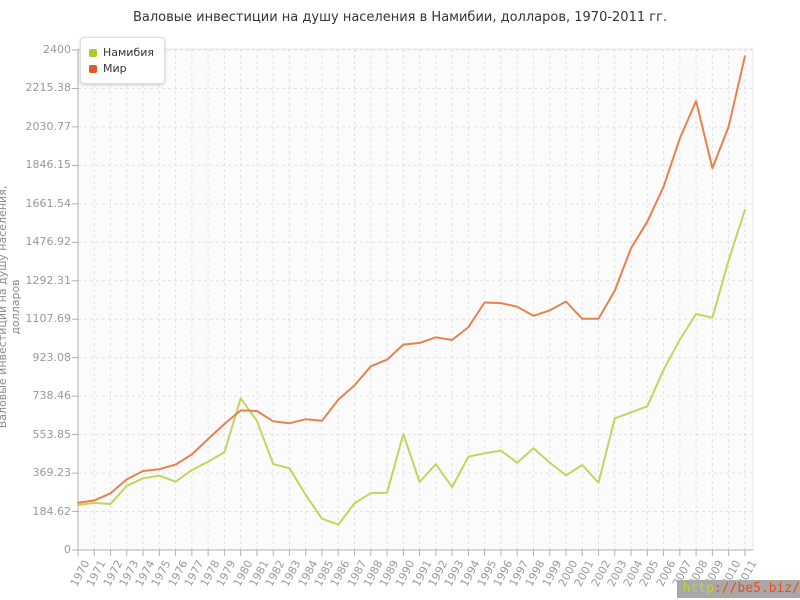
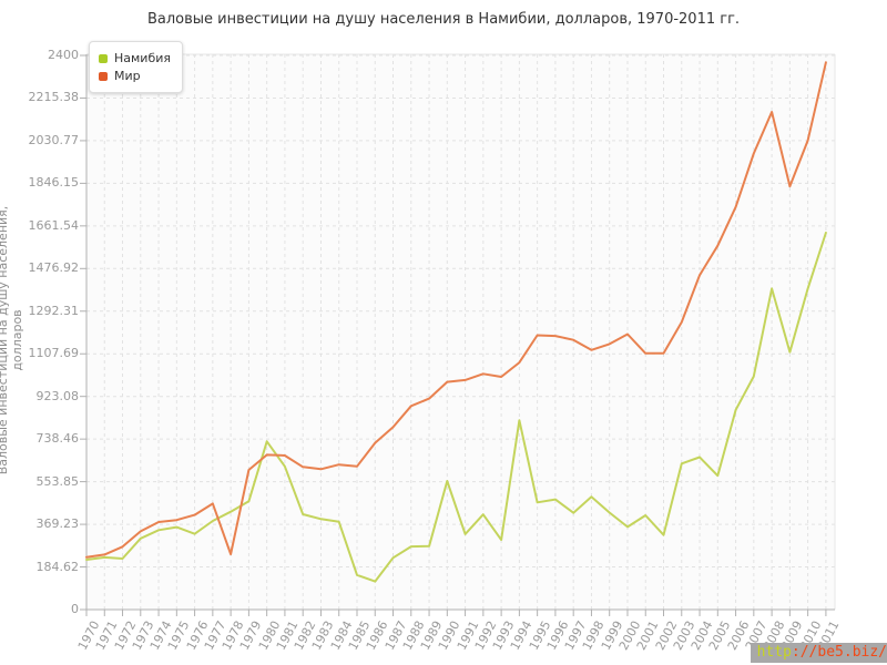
Мир/1978: 530 -> 240
Намибия/1984: 260 -> 380
Намибия/1994: 450 -> 820
Намибия/2005: 690 -> 580
Намибия/2008: 1130 -> 1390
